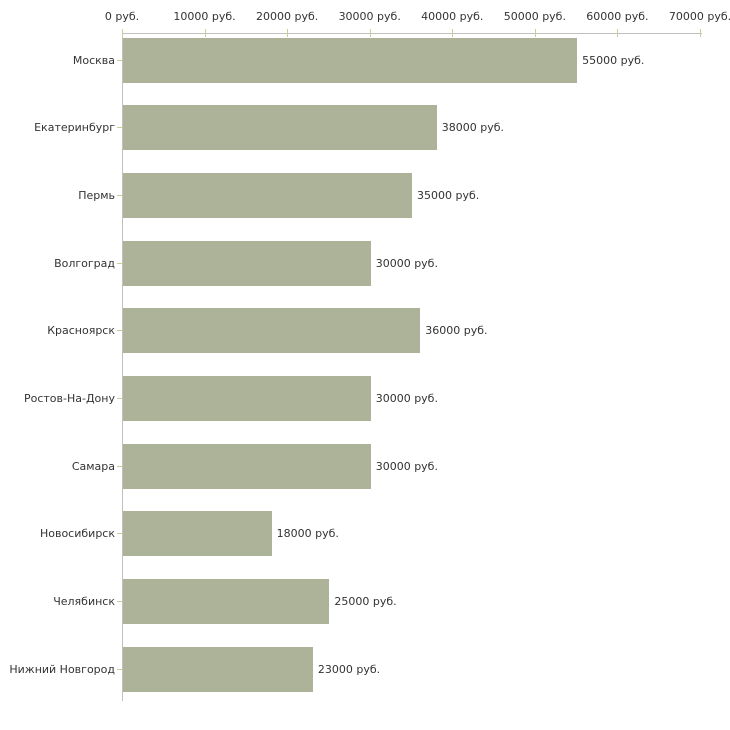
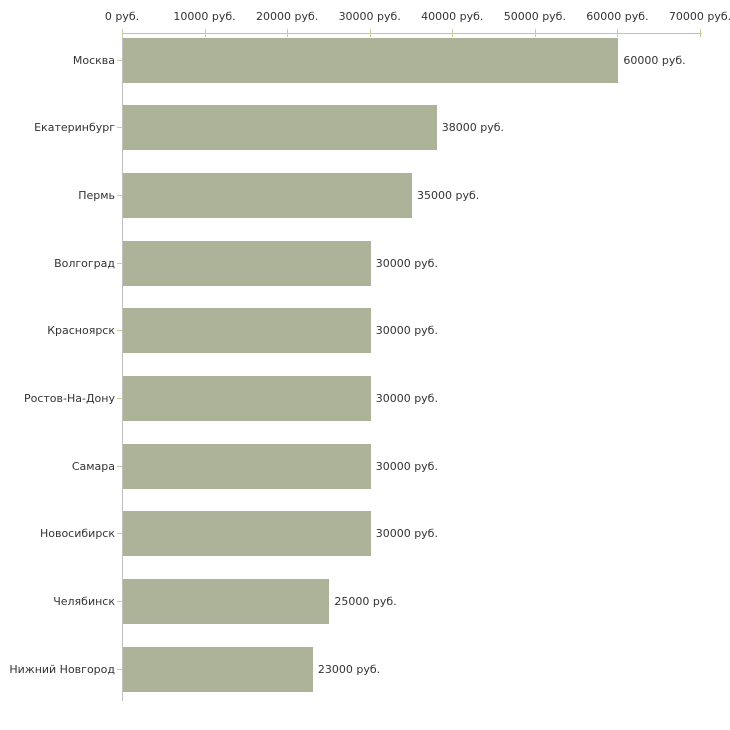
Москва: 55000 -> 60000
Красноярск: 36000 -> 30000
Новосибирск: 18000 -> 30000
